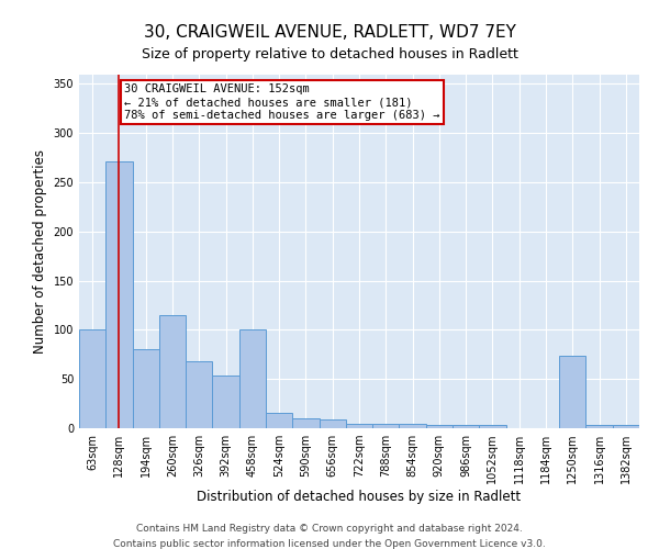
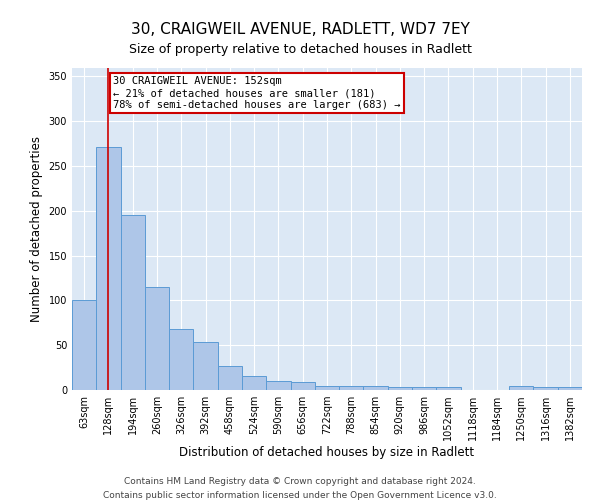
194sqm: 80 -> 195
458sqm: 100 -> 27
1250sqm: 74 -> 5
